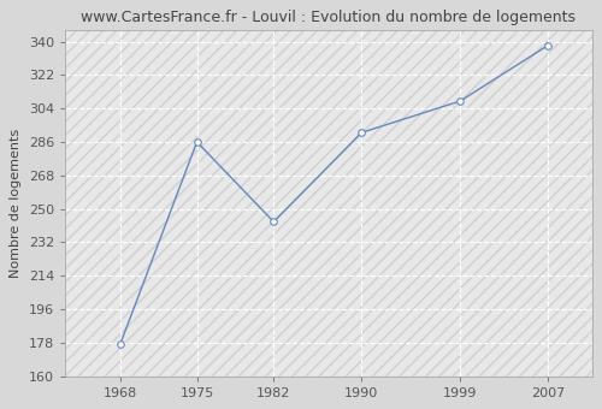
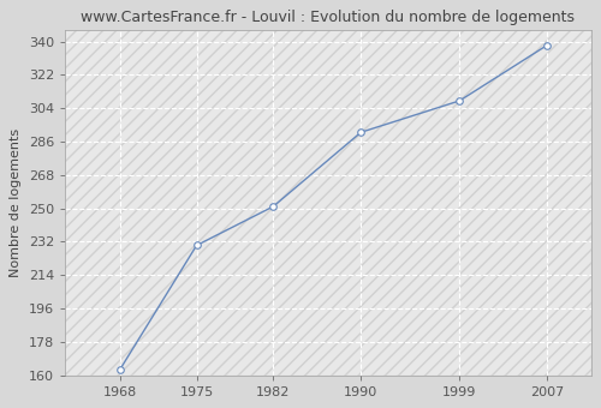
1968: 177 -> 163
1975: 286 -> 230
1982: 243 -> 251
